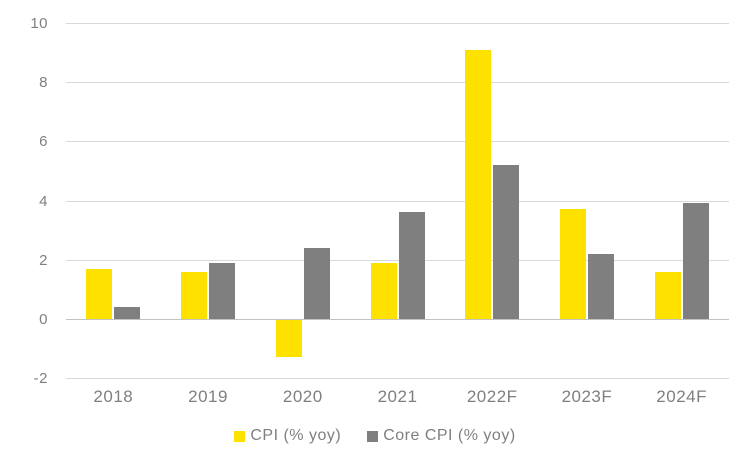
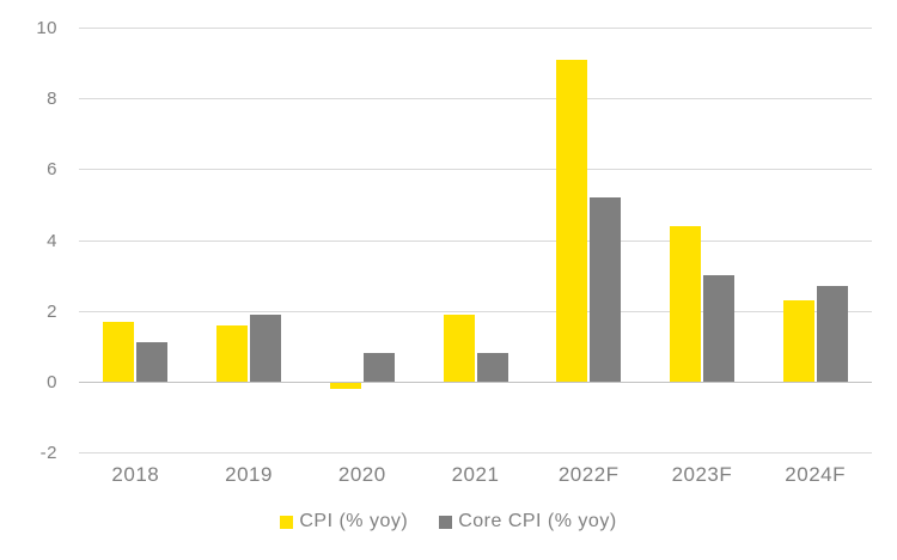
Core CPI (% yoy)/2018: 0.4 -> 1.1
CPI (% yoy)/2020: -1.3 -> -0.2
Core CPI (% yoy)/2020: 2.4 -> 0.8
Core CPI (% yoy)/2021: 3.6 -> 0.8
CPI (% yoy)/2023F: 3.7 -> 4.4
Core CPI (% yoy)/2023F: 2.2 -> 3.0
CPI (% yoy)/2024F: 1.6 -> 2.3
Core CPI (% yoy)/2024F: 3.9 -> 2.7
